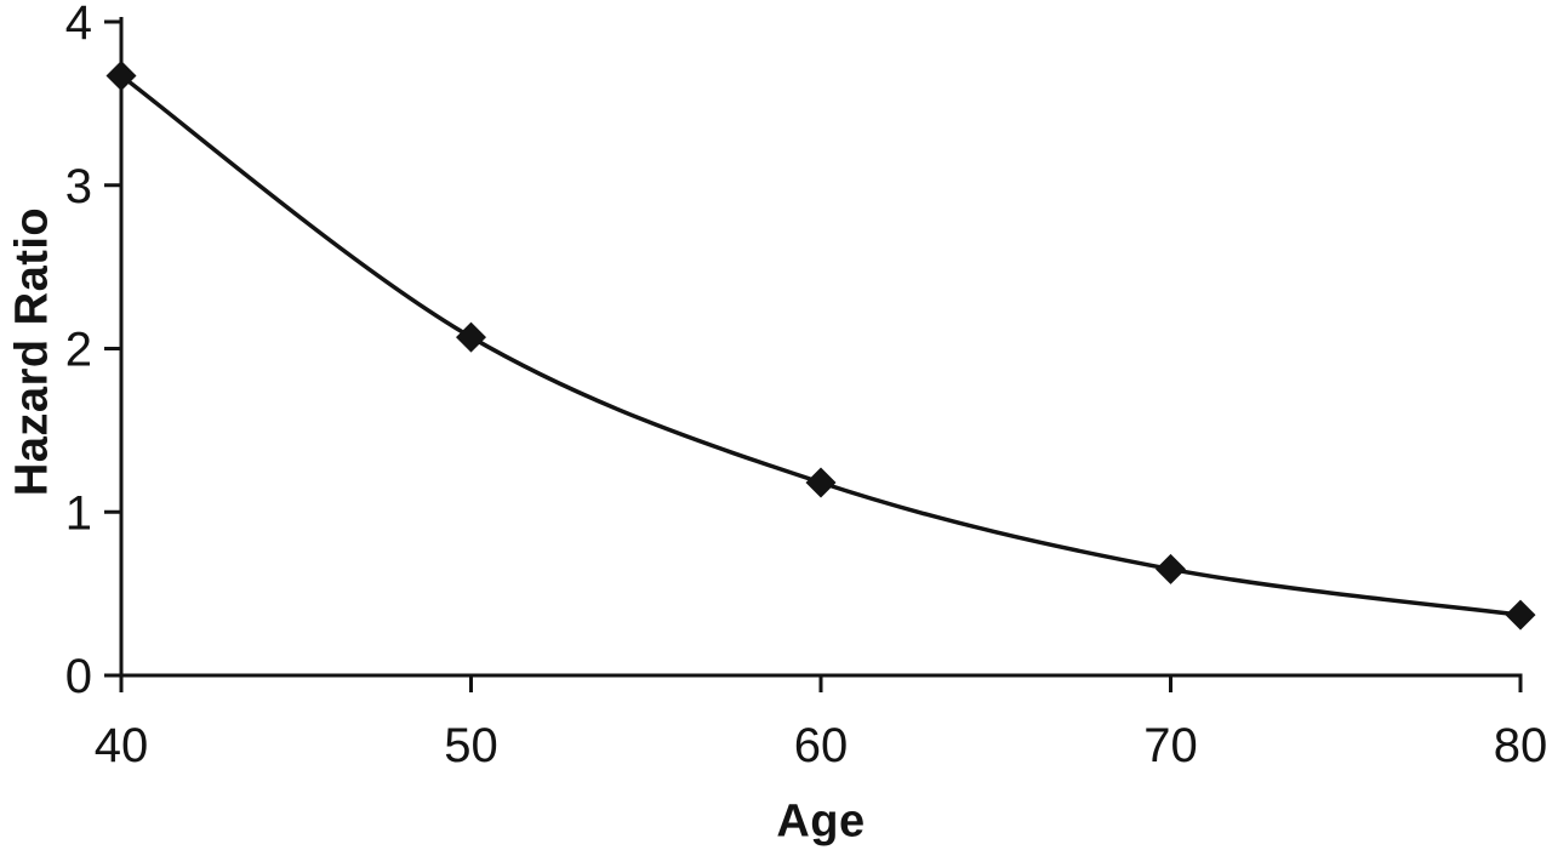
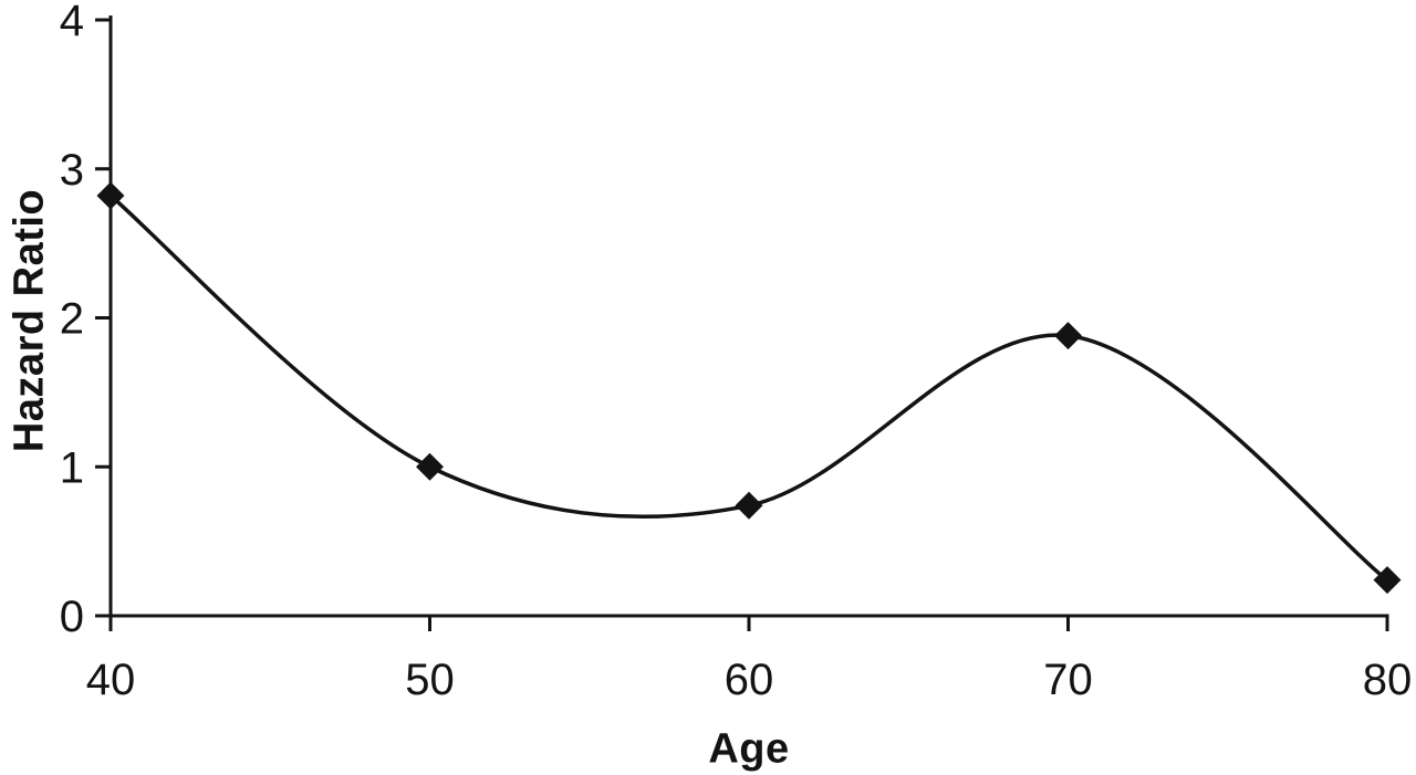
40: 3.67 -> 2.82
50: 2.07 -> 1.00
60: 1.18 -> 0.74
70: 0.65 -> 1.88
80: 0.37 -> 0.24
